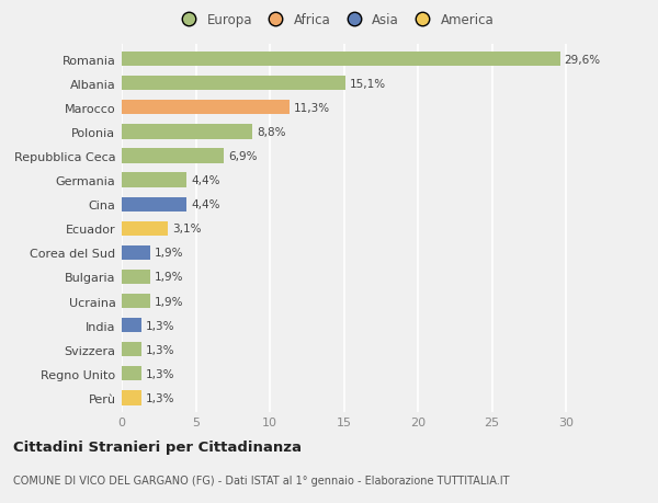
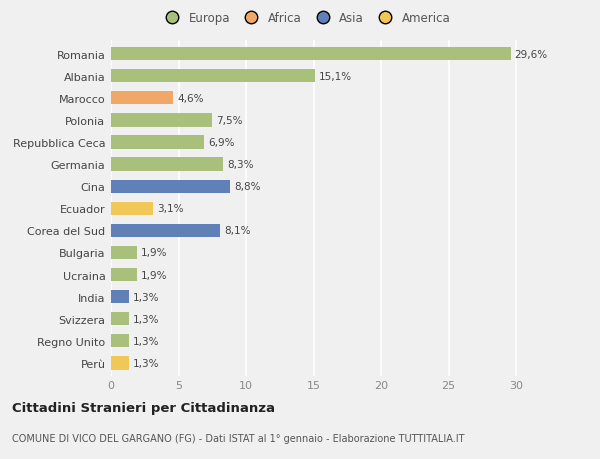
Marocco: 11,3% -> 4,6%
Polonia: 8,8% -> 7,5%
Germania: 4,4% -> 8,3%
Cina: 4,4% -> 8,8%
Corea del Sud: 1,9% -> 8,1%
